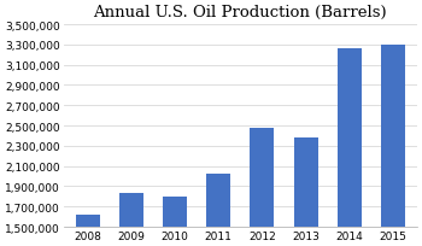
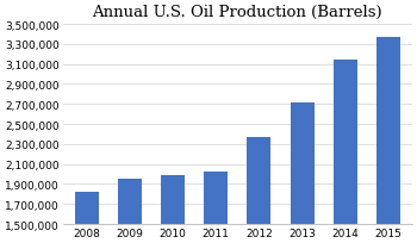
2008: 1,620,000 -> 1,820,000
2009: 1,840,000 -> 1,950,000
2010: 1,800,000 -> 1,980,000
2012: 2,480,000 -> 2,370,000
2013: 2,380,000 -> 2,720,000
2014: 3,260,000 -> 3,150,000
2015: 3,300,000 -> 3,370,000
